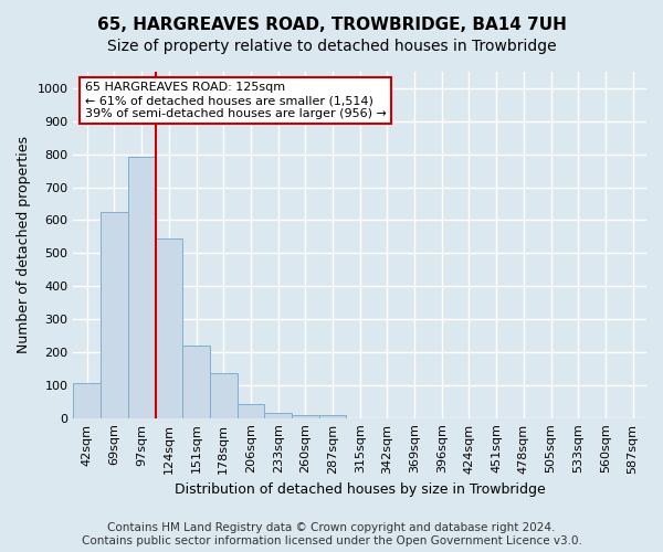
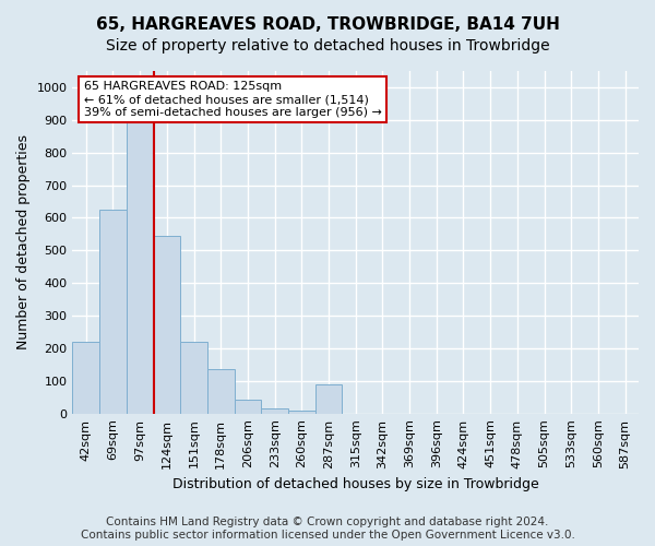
42sqm: 105 -> 220
97sqm: 793 -> 895
287sqm: 8 -> 90
